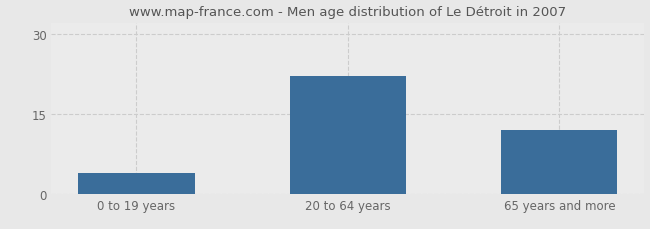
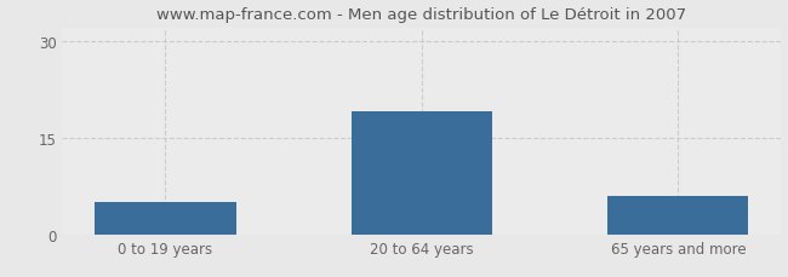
0 to 19 years: 4 -> 5
20 to 64 years: 22 -> 19
65 years and more: 12 -> 6
